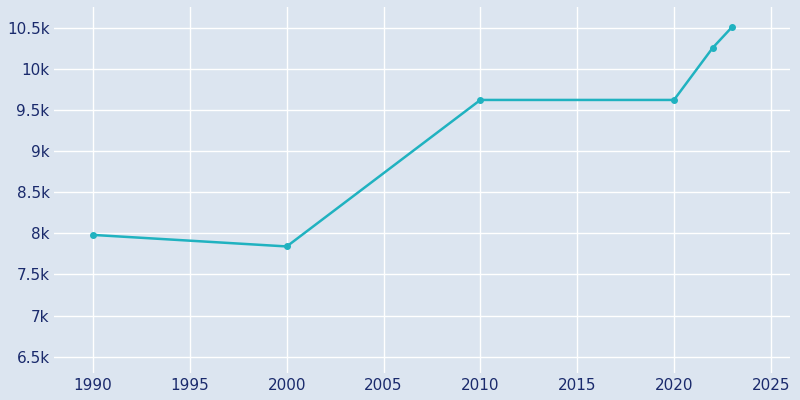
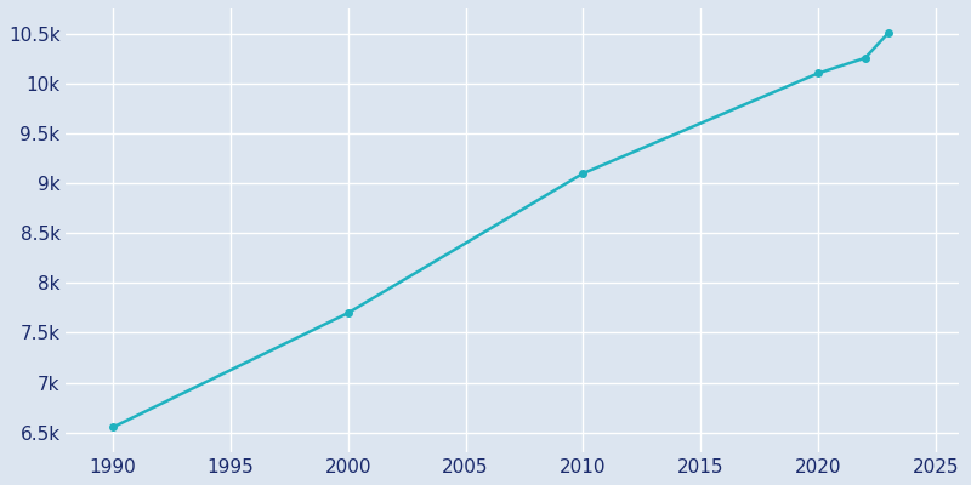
1990: 7.98k -> 6.55k
2000: 7.84k -> 7.70k
2010: 9.62k -> 9.10k
2020: 9.62k -> 10.10k
